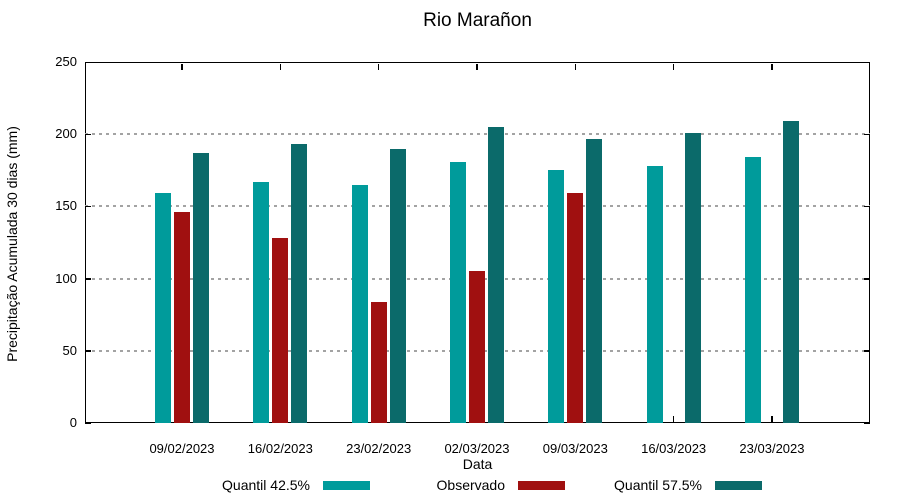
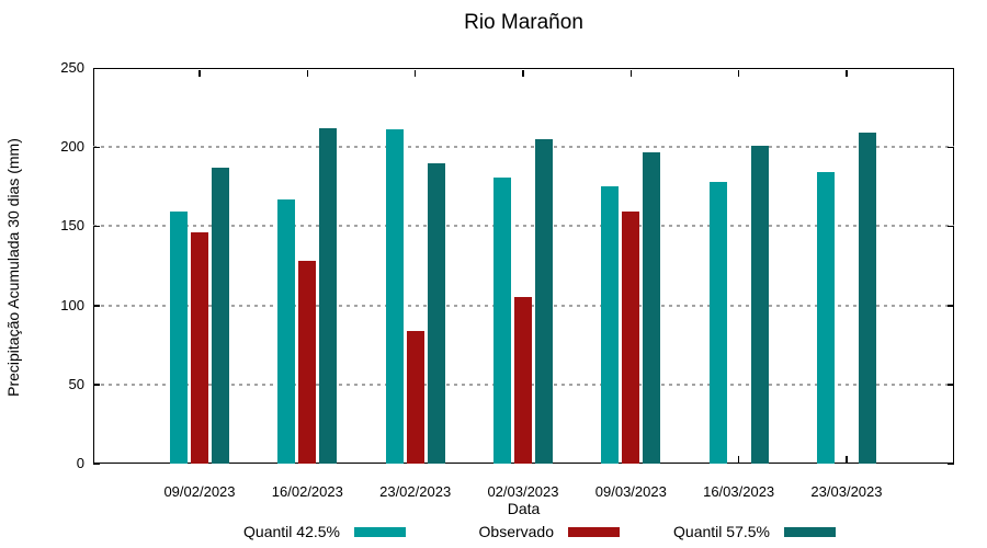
Quantil 57.5%/16/02/2023: 193 -> 212
Quantil 42.5%/23/02/2023: 165 -> 211
